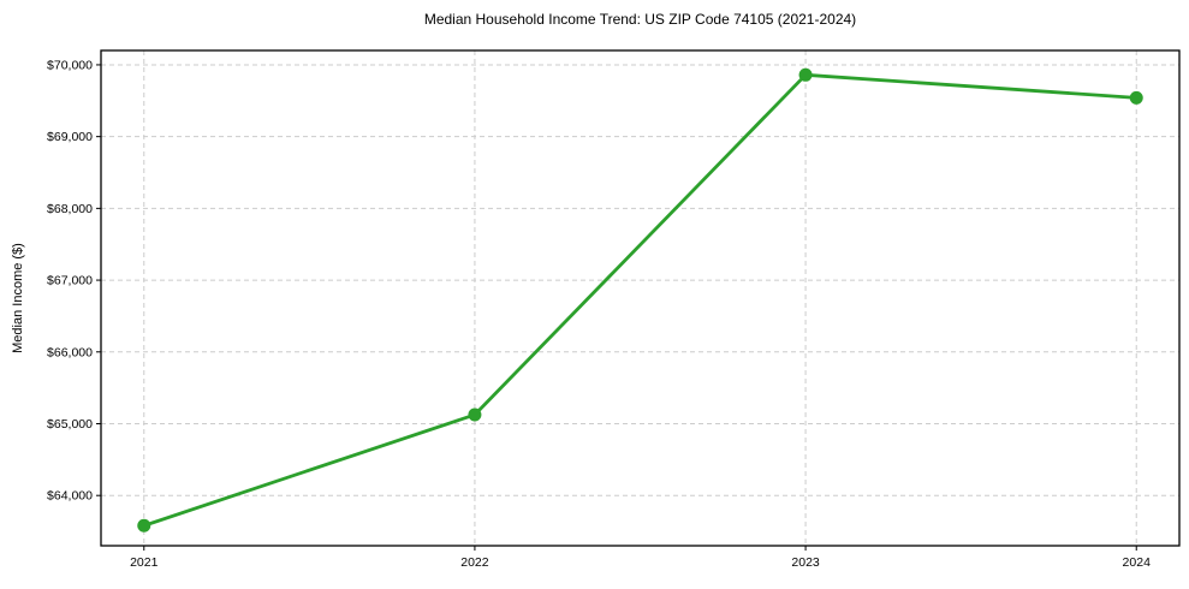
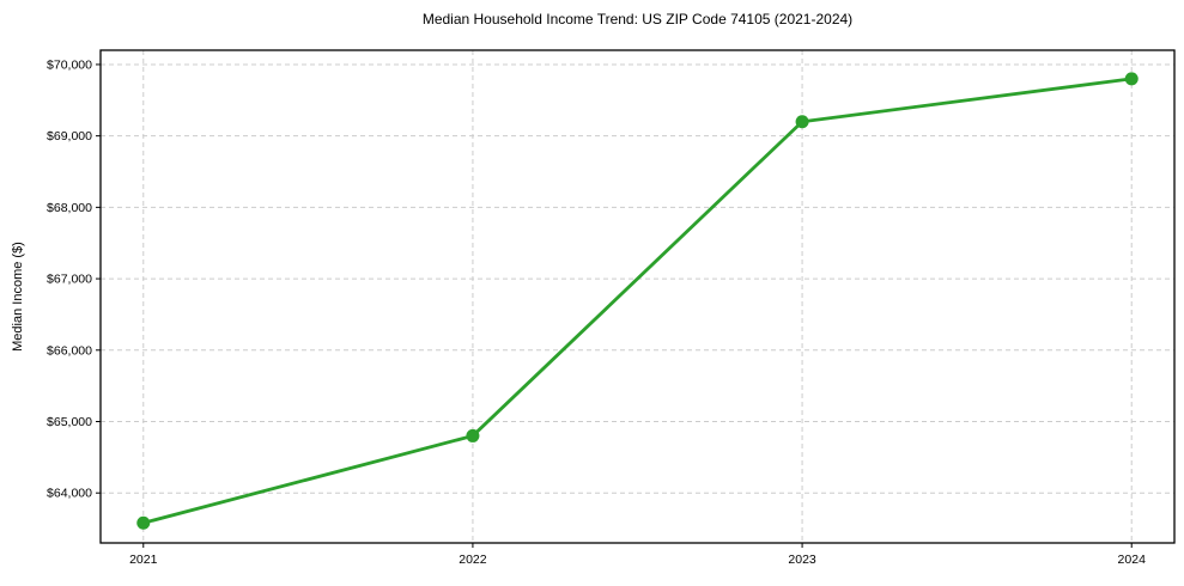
2022: $65100 -> $64800
2023: $69900 -> $69200
2024: $69500 -> $69800
